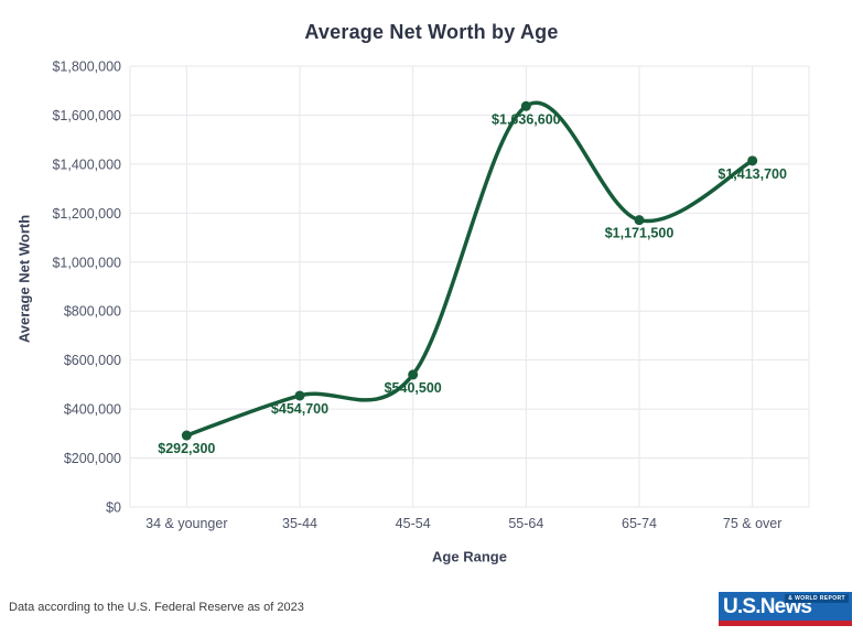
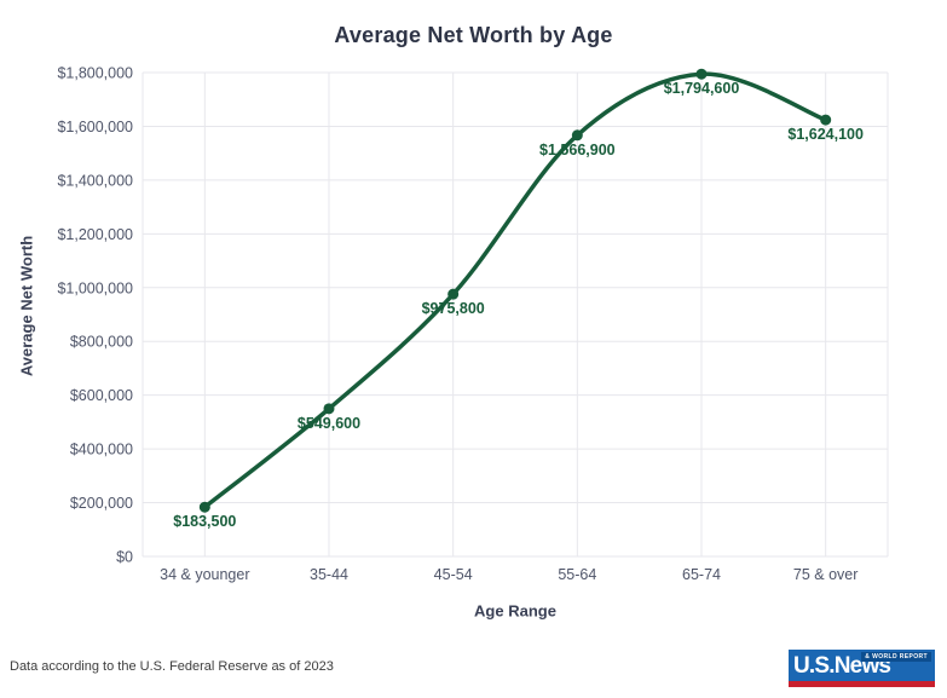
34 & younger: $292,300 -> $183,500
35-44: $454,700 -> $549,600
45-54: $540,500 -> $975,800
55-64: $1,636,600 -> $1,566,900
65-74: $1,171,500 -> $1,794,600
75 & over: $1,413,700 -> $1,624,100
